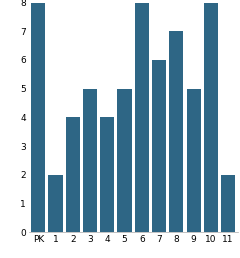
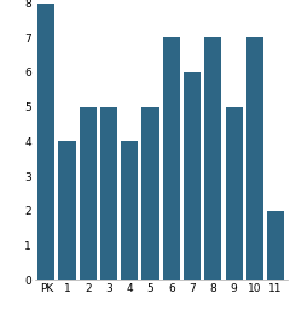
1: 2 -> 4
2: 4 -> 5
6: 8 -> 7
10: 8 -> 7
